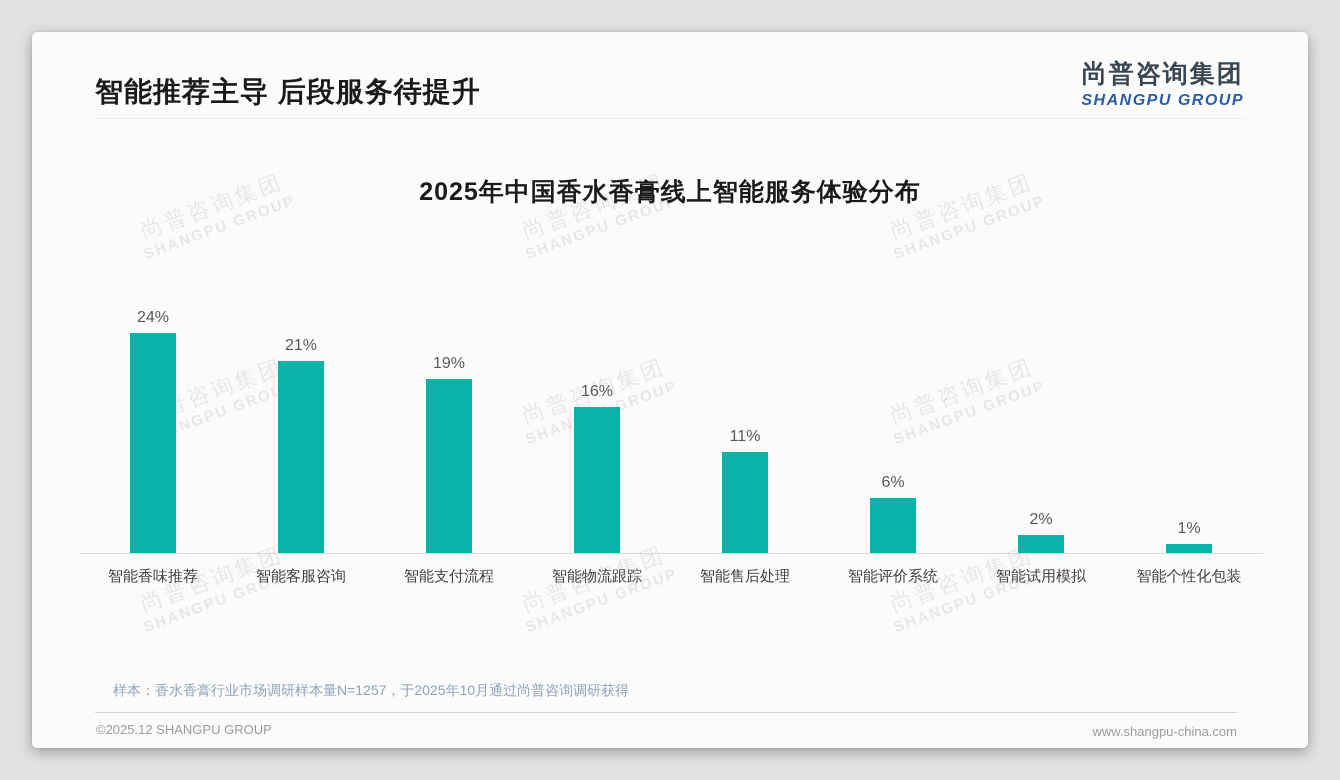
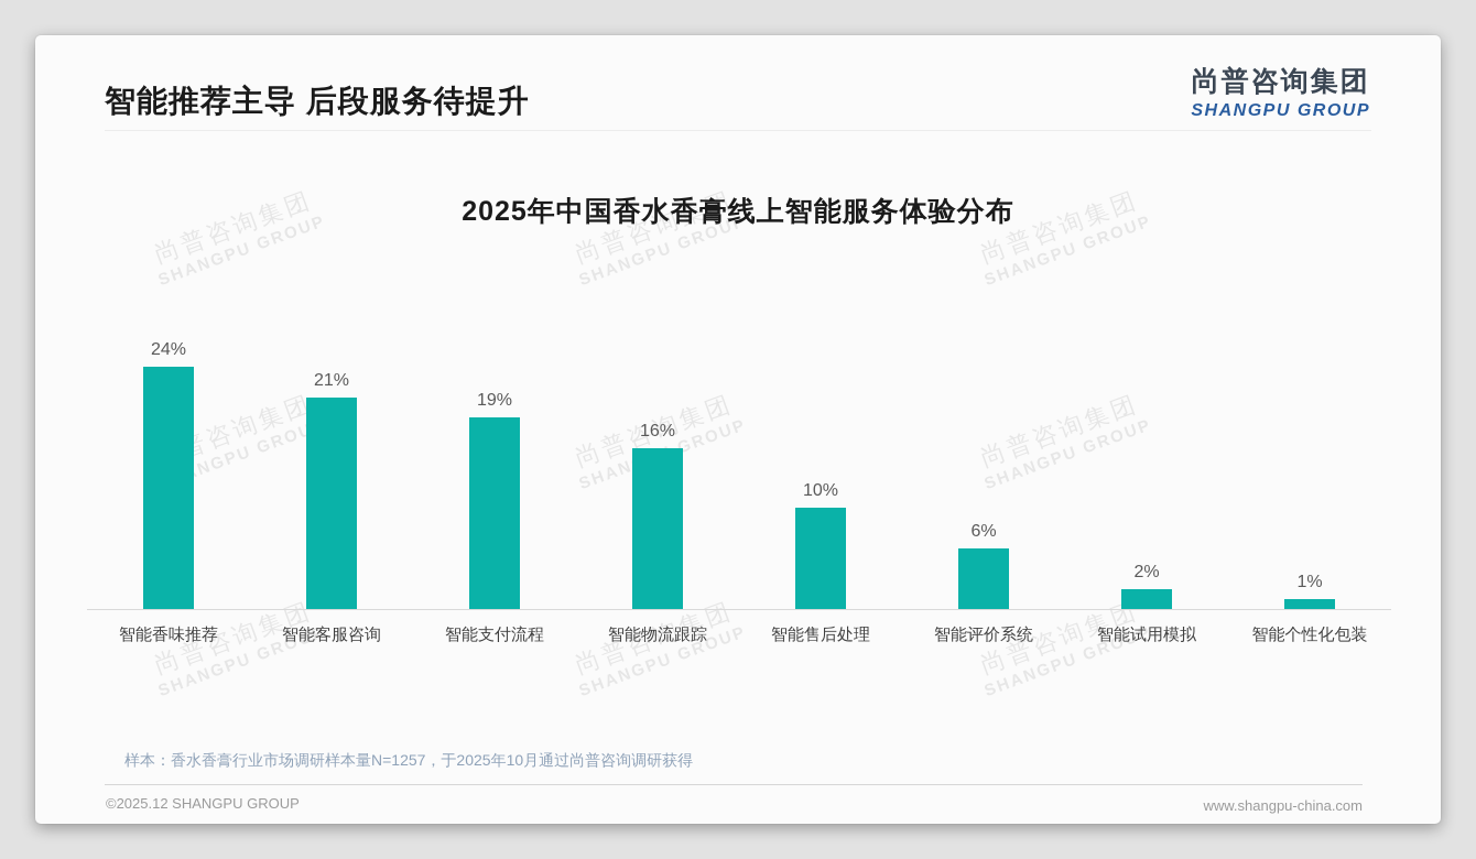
智能售后处理: 11% -> 10%
